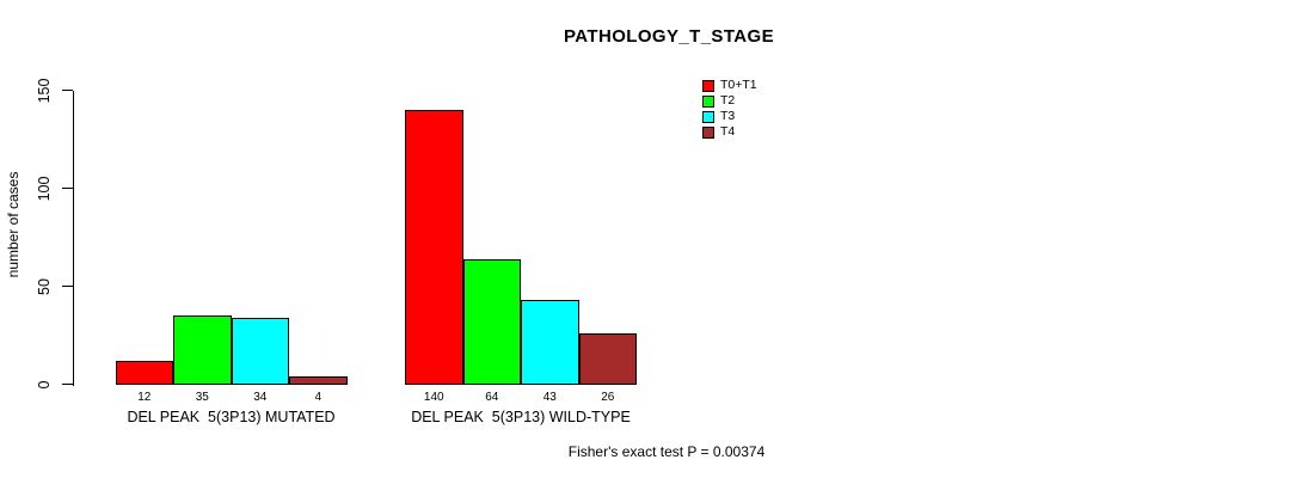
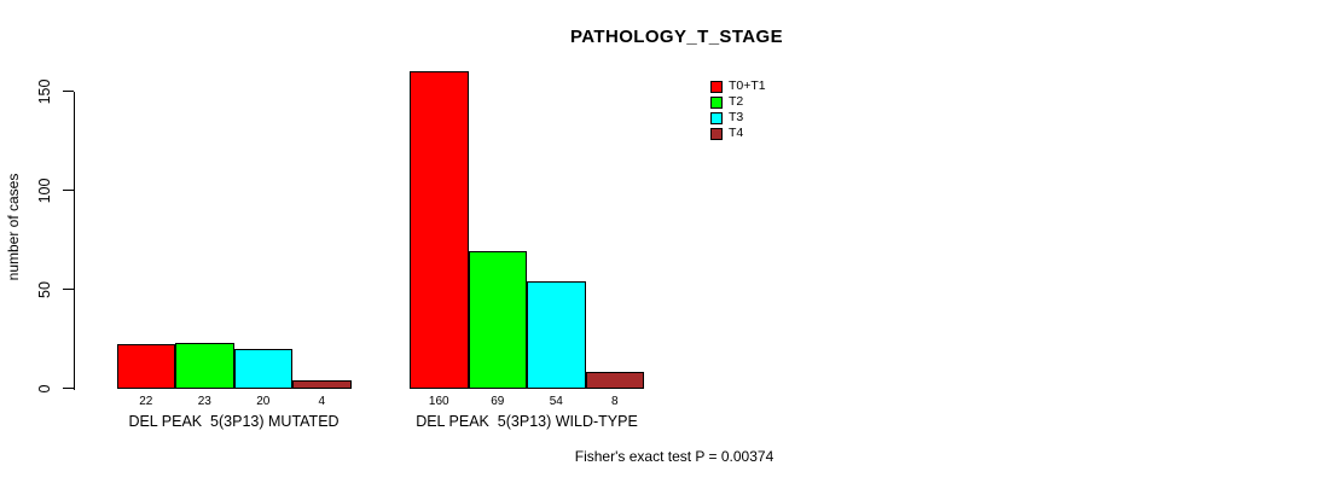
T0+T1/DEL PEAK 5(3P13) MUTATED: 12 -> 22
T2/DEL PEAK 5(3P13) MUTATED: 35 -> 23
T3/DEL PEAK 5(3P13) MUTATED: 34 -> 20
T0+T1/DEL PEAK 5(3P13) WILD-TYPE: 140 -> 160
T2/DEL PEAK 5(3P13) WILD-TYPE: 64 -> 69
T3/DEL PEAK 5(3P13) WILD-TYPE: 43 -> 54
T4/DEL PEAK 5(3P13) WILD-TYPE: 26 -> 8
